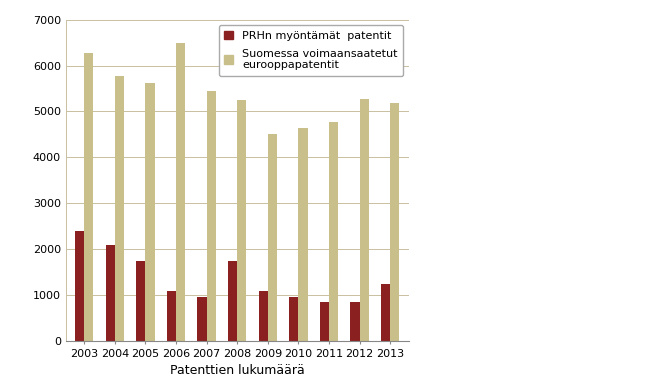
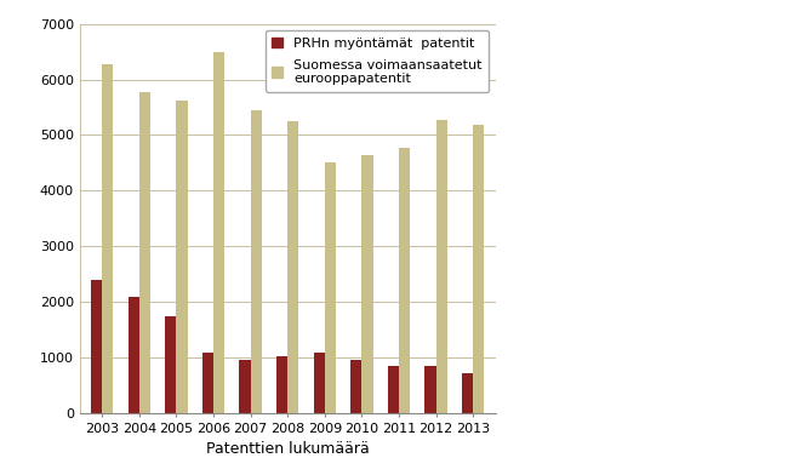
PRHn myöntämät patentit/2008: 1750 -> 1020
PRHn myöntämät patentit/2013: 1250 -> 730
